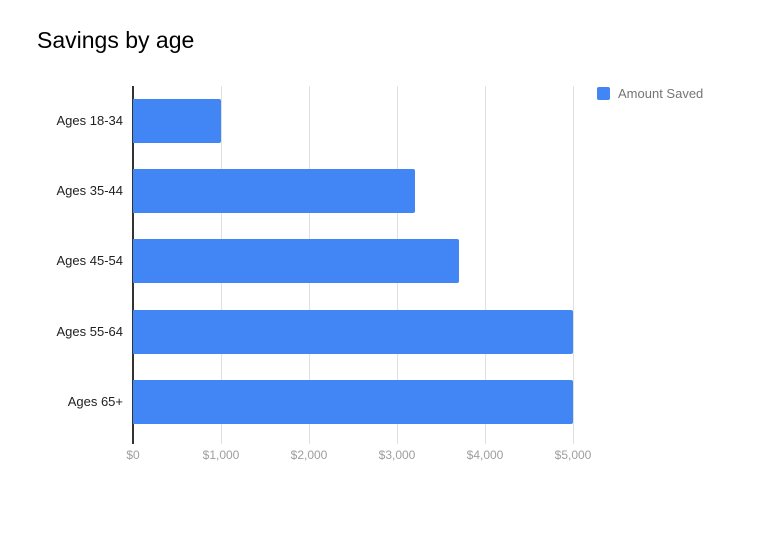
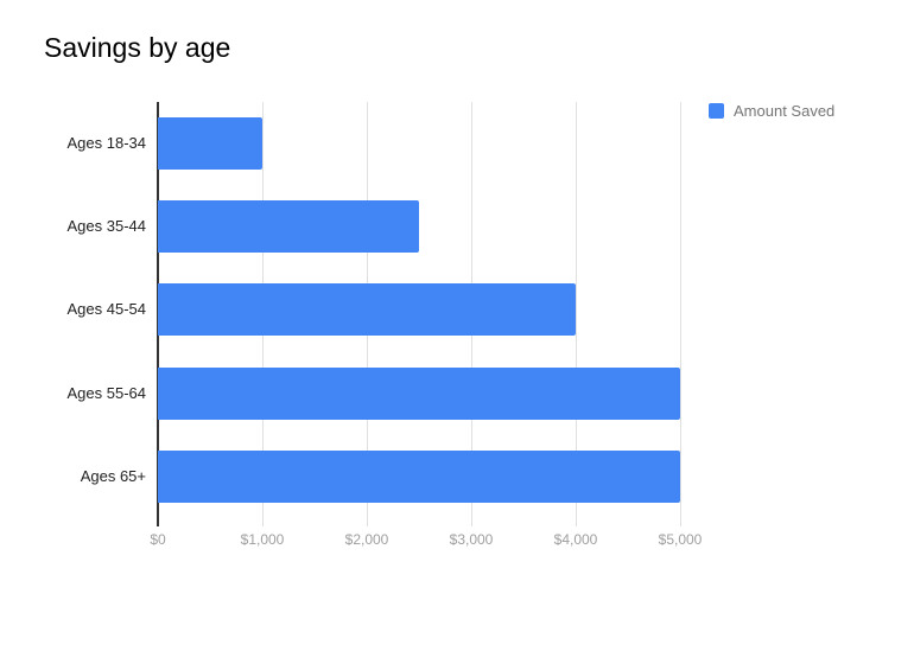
Ages 35-44: $3200 -> $2500
Ages 45-54: $3700 -> $4000
